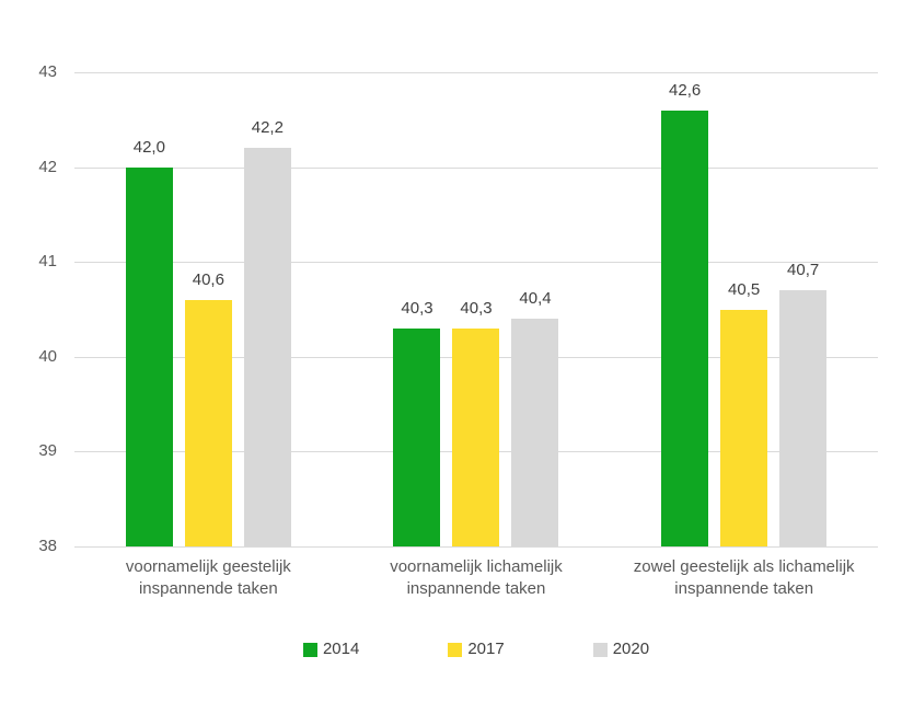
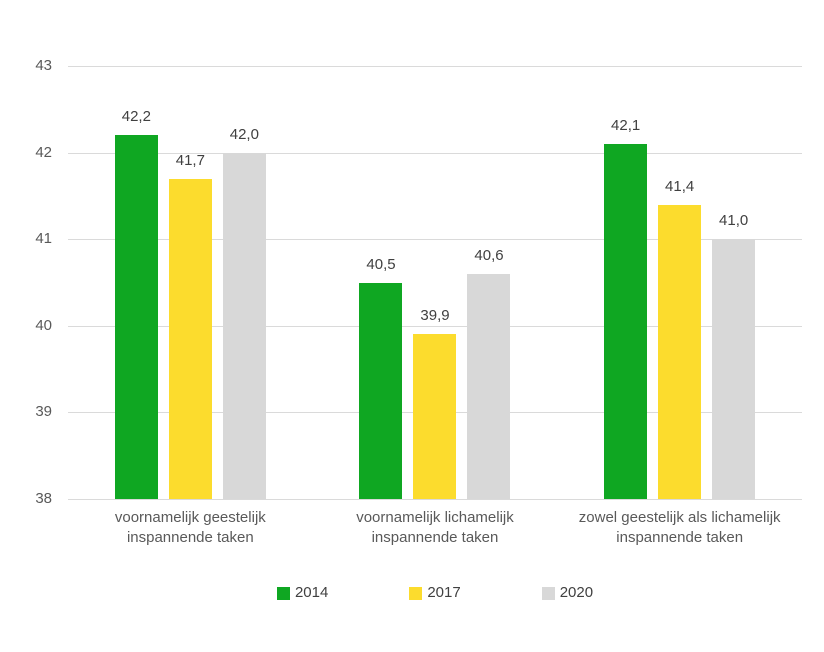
2014/voornamelijk geestelijk inspannende taken: 42,0 -> 42,2
2017/voornamelijk geestelijk inspannende taken: 40,6 -> 41,7
2020/voornamelijk geestelijk inspannende taken: 42,2 -> 42,0
2014/voornamelijk lichamelijk inspannende taken: 40,3 -> 40,5
2017/voornamelijk lichamelijk inspannende taken: 40,3 -> 39,9
2020/voornamelijk lichamelijk inspannende taken: 40,4 -> 40,6
2014/zowel geestelijk als lichamelijk inspannende taken: 42,6 -> 42,1
2017/zowel geestelijk als lichamelijk inspannende taken: 40,5 -> 41,4
2020/zowel geestelijk als lichamelijk inspannende taken: 40,7 -> 41,0
